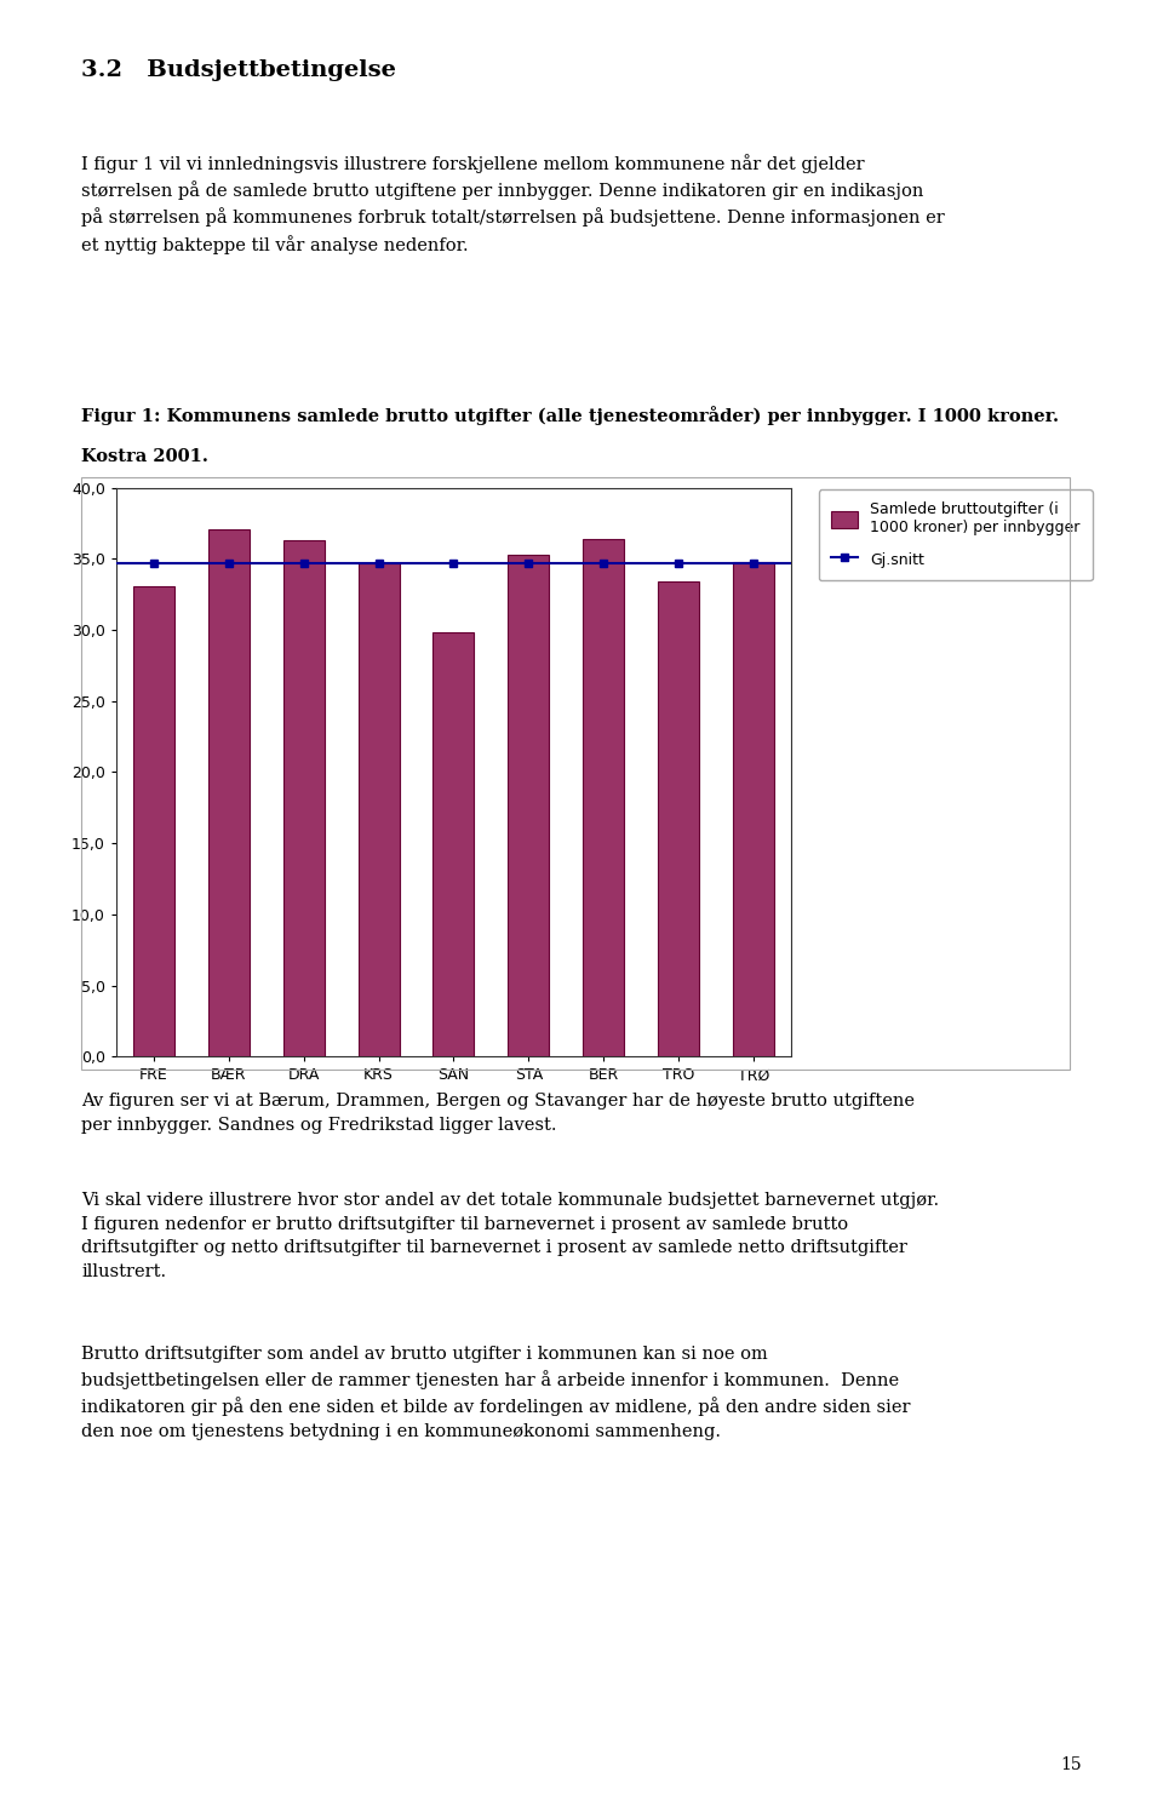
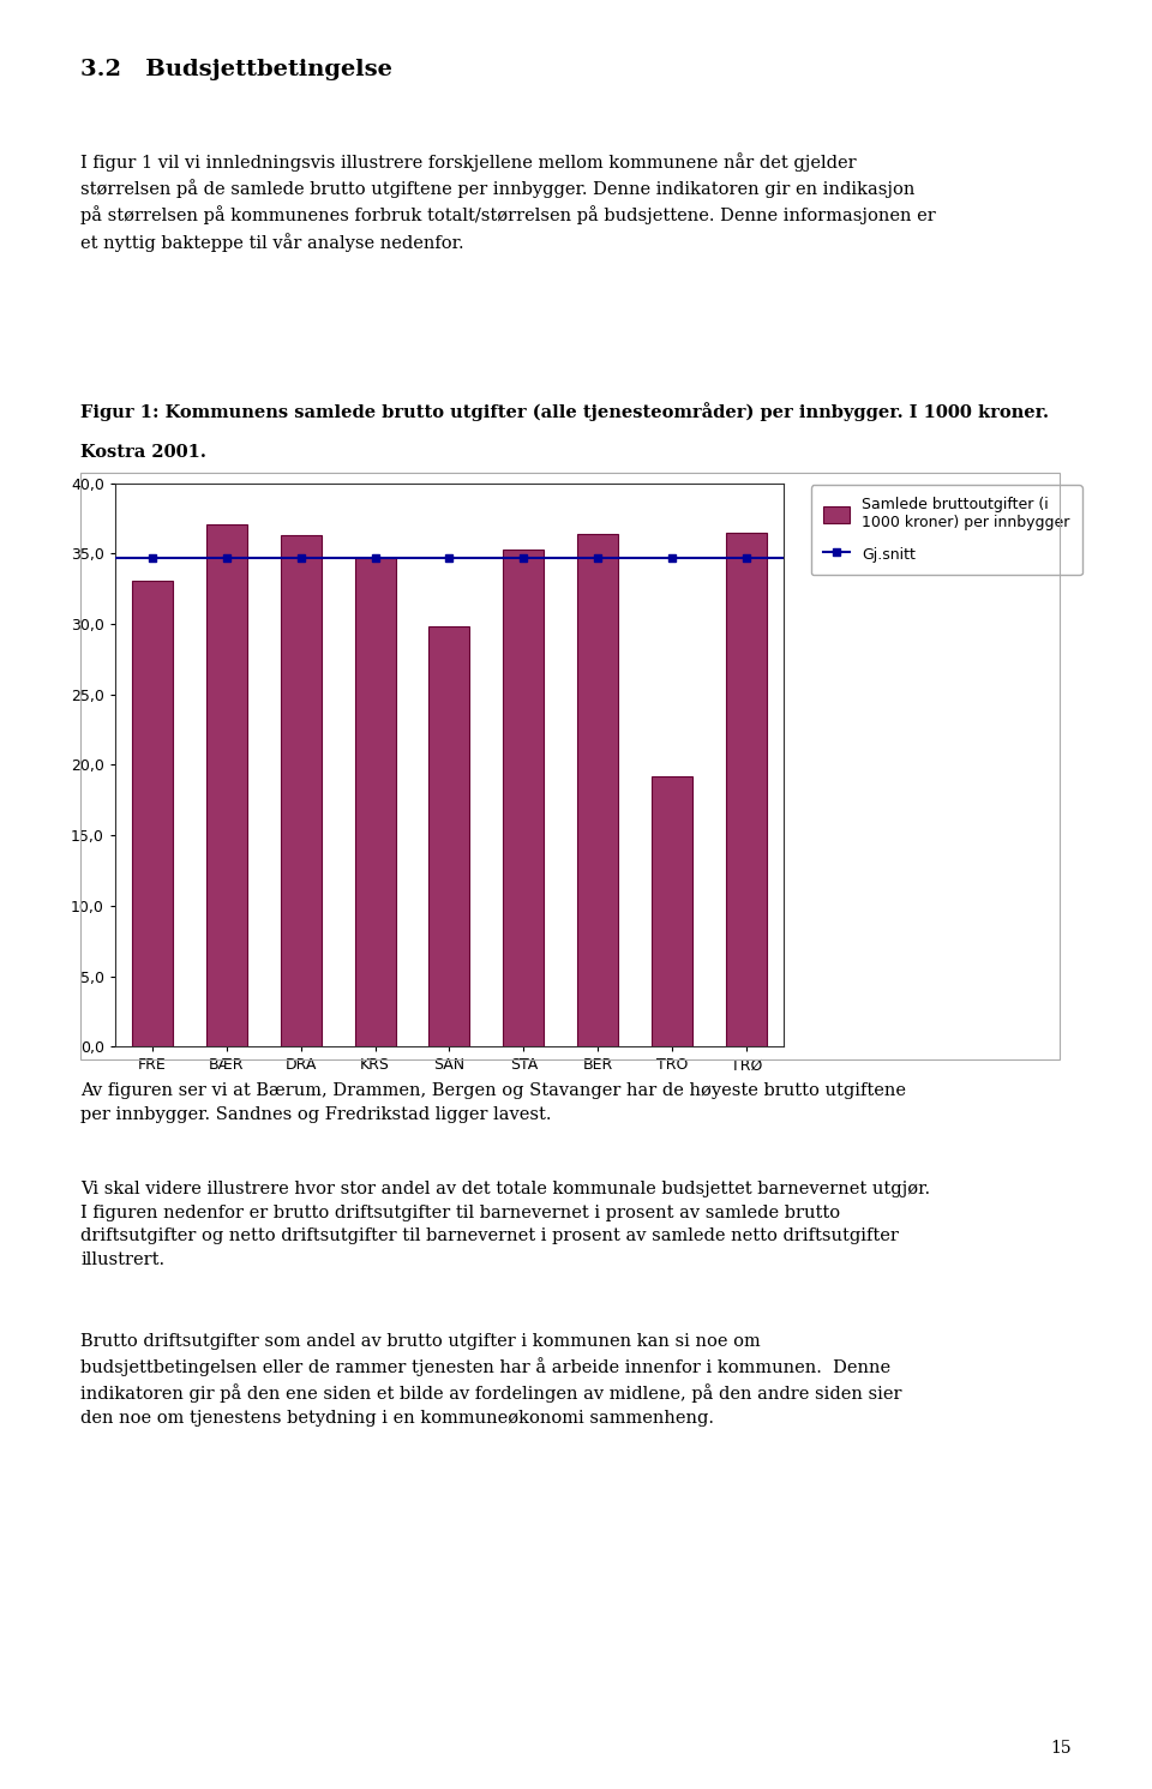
Samlede bruttoutgifter (i 1000 kroner) per innbygger/TRO: 33,4 -> 19,2
Samlede bruttoutgifter (i 1000 kroner) per innbygger/TRØ: 34,8 -> 36,5
